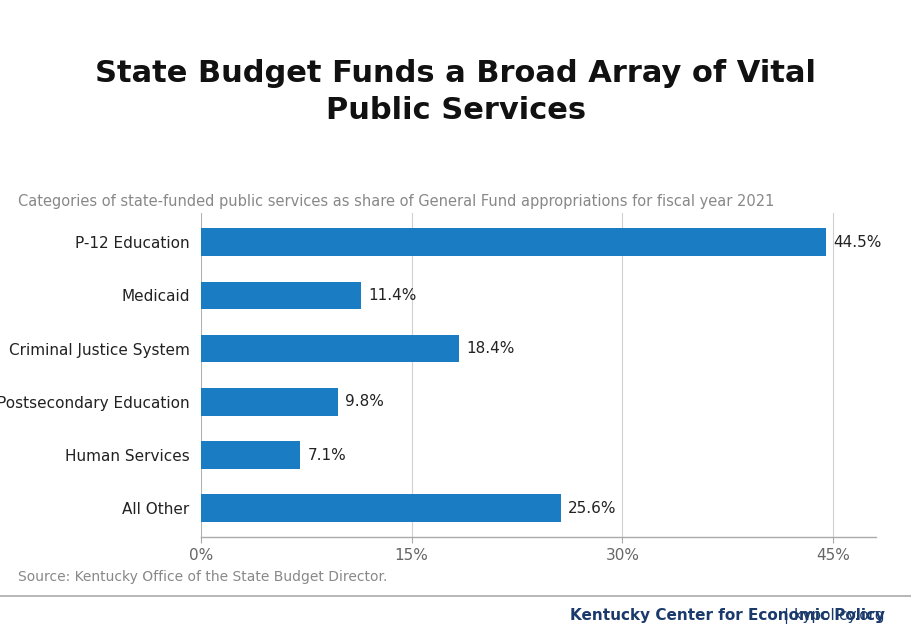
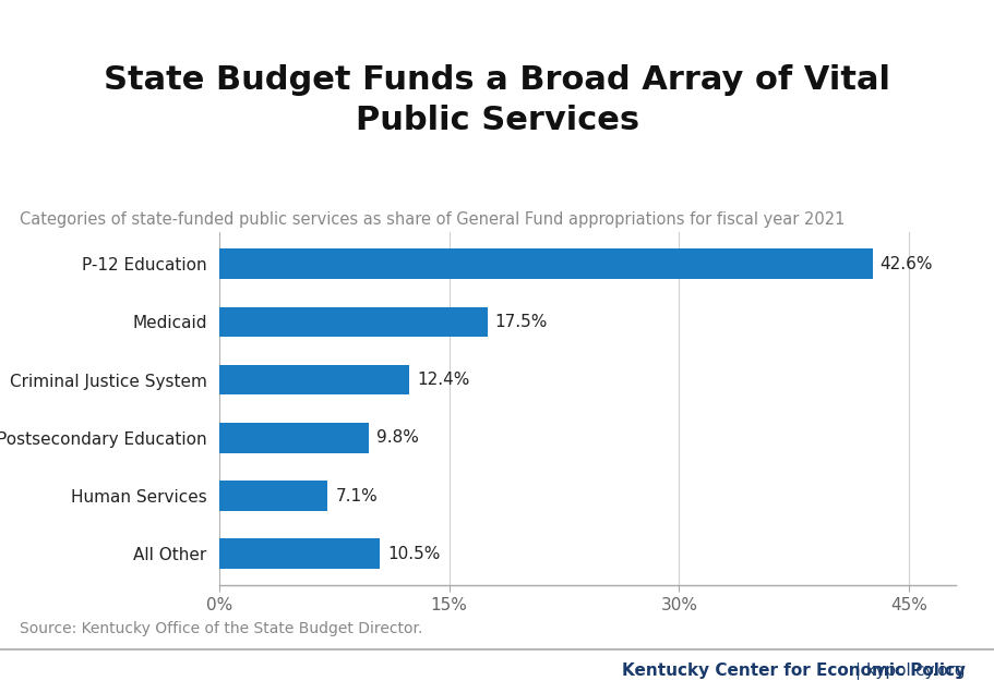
P-12 Education: 44.5% -> 42.6%
Medicaid: 11.4% -> 17.5%
Criminal Justice System: 18.4% -> 12.4%
All Other: 25.6% -> 10.5%
